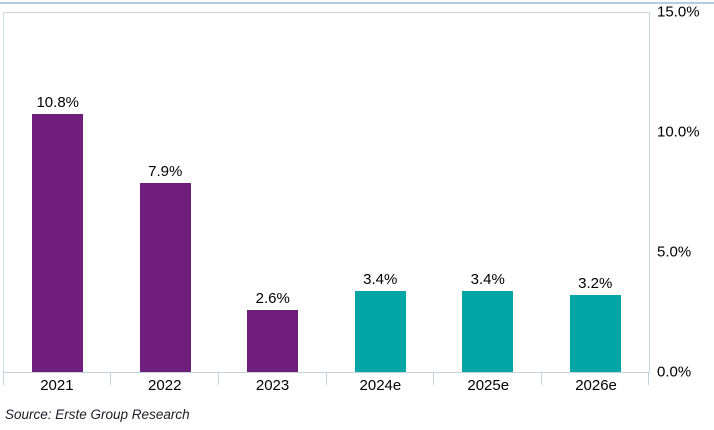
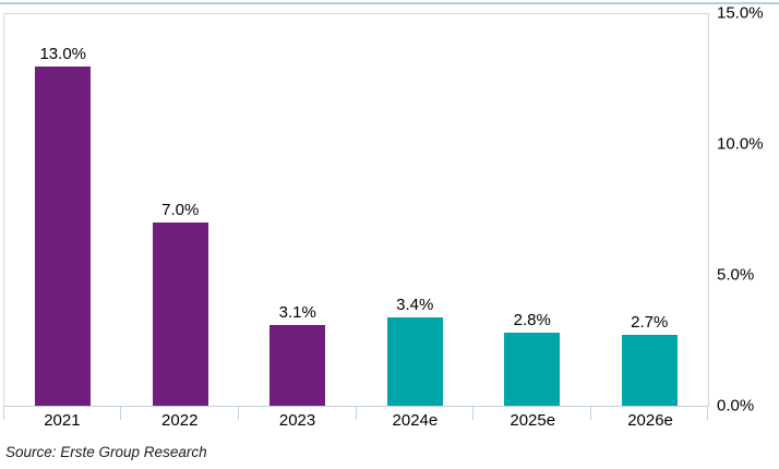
2021: 10.8% -> 13.0%
2022: 7.9% -> 7.0%
2023: 2.6% -> 3.1%
2025e: 3.4% -> 2.8%
2026e: 3.2% -> 2.7%
